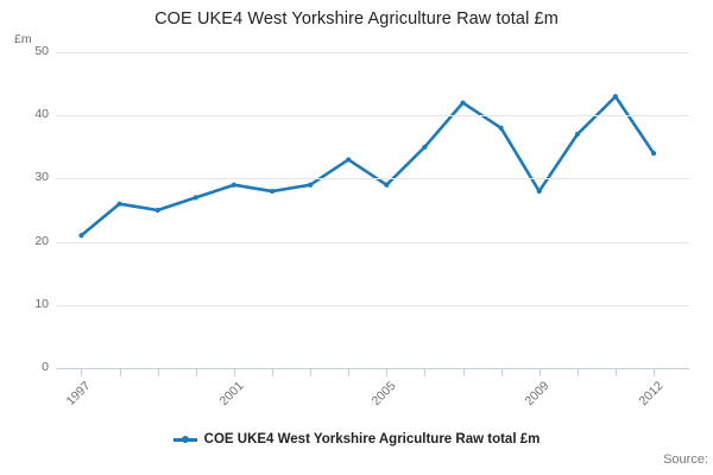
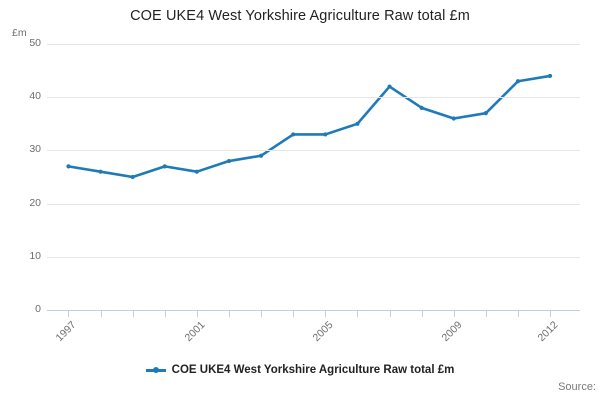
1997: 21 -> 27
2001: 29 -> 26
2005: 29 -> 33
2009: 28 -> 36
2012: 34 -> 44
